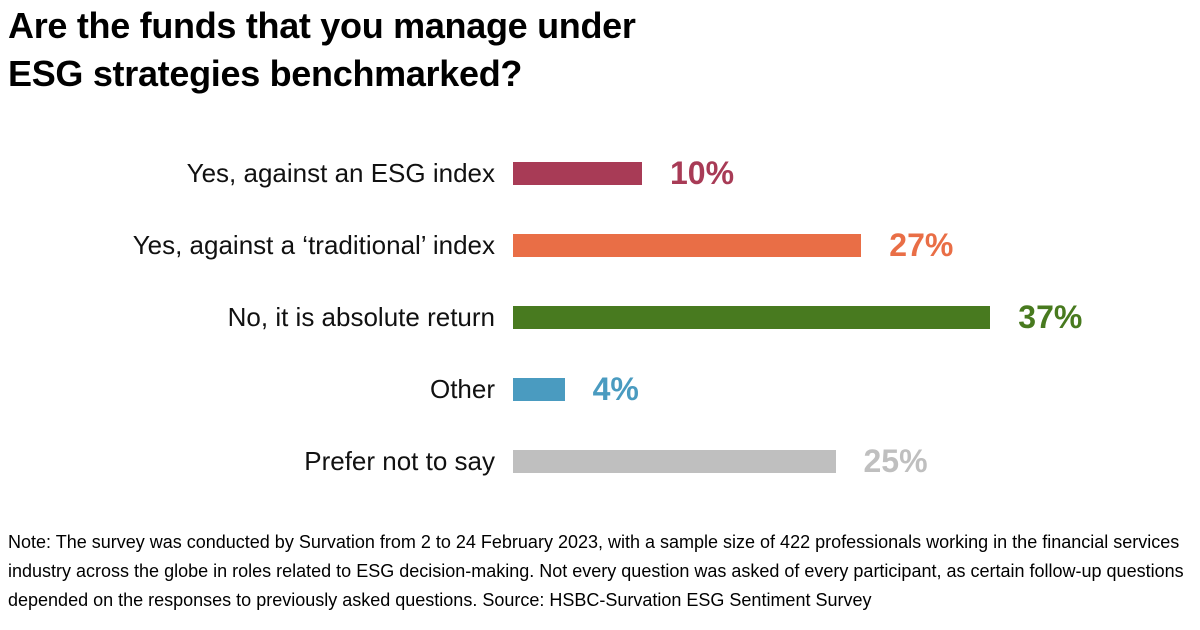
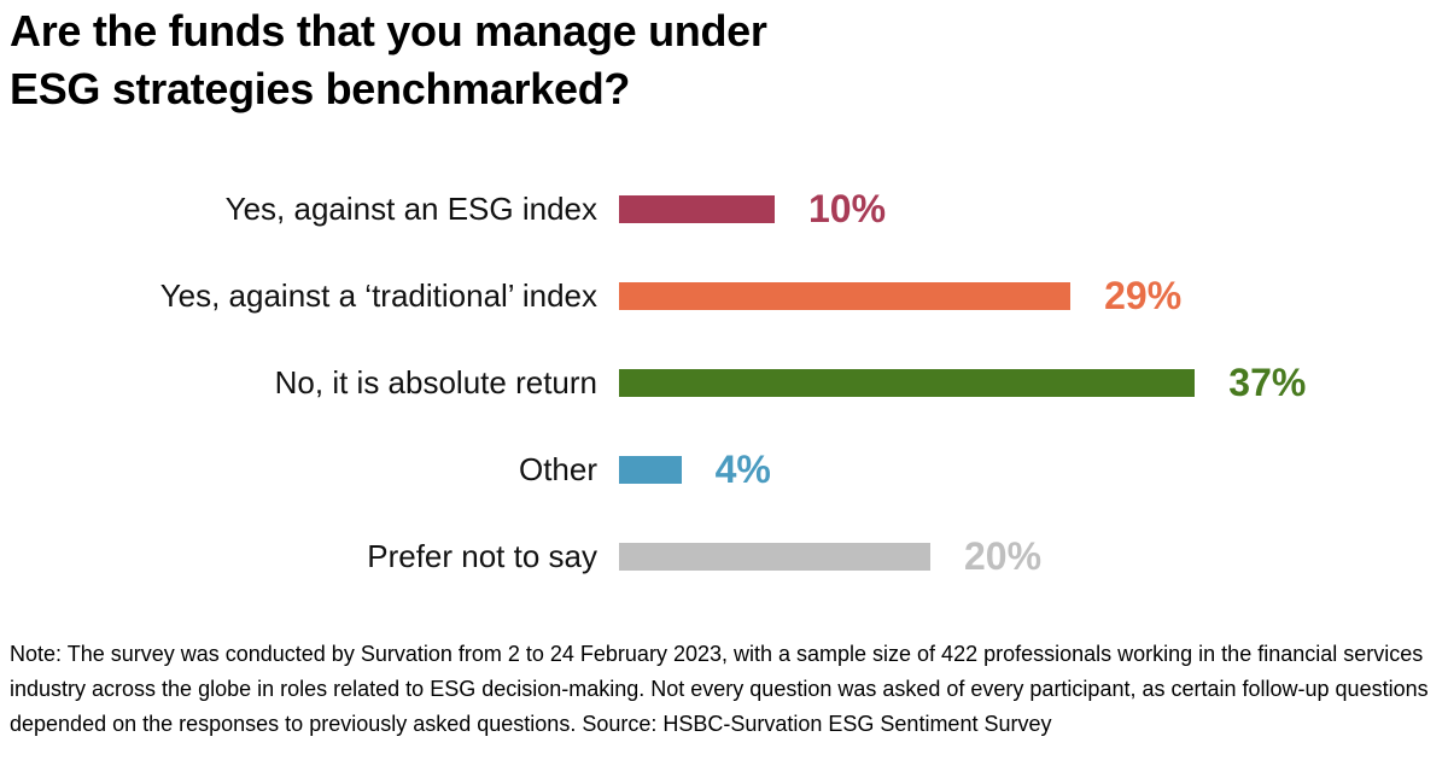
Yes, against a ‘traditional’ index: 27% -> 29%
Prefer not to say: 25% -> 20%
